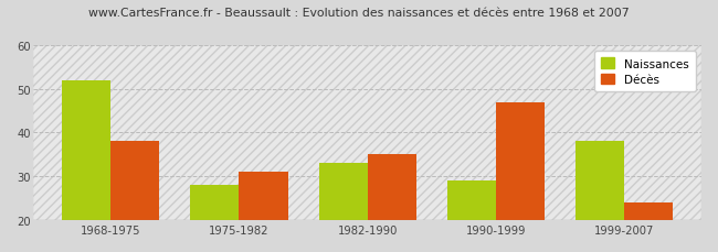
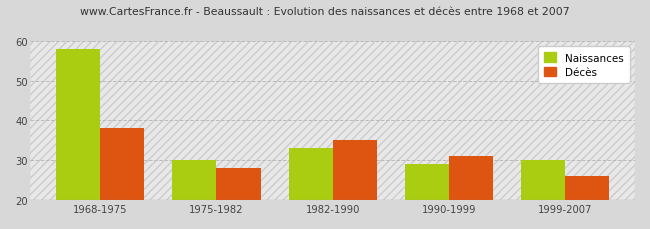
Naissances/1968-1975: 52 -> 58
Naissances/1975-1982: 28 -> 30
Décès/1975-1982: 31 -> 28
Décès/1990-1999: 47 -> 31
Naissances/1999-2007: 38 -> 30
Décès/1999-2007: 24 -> 26
